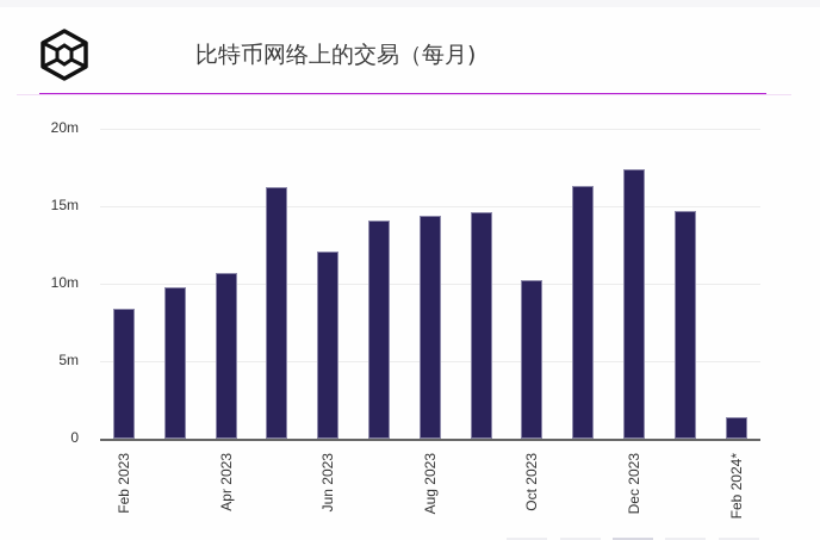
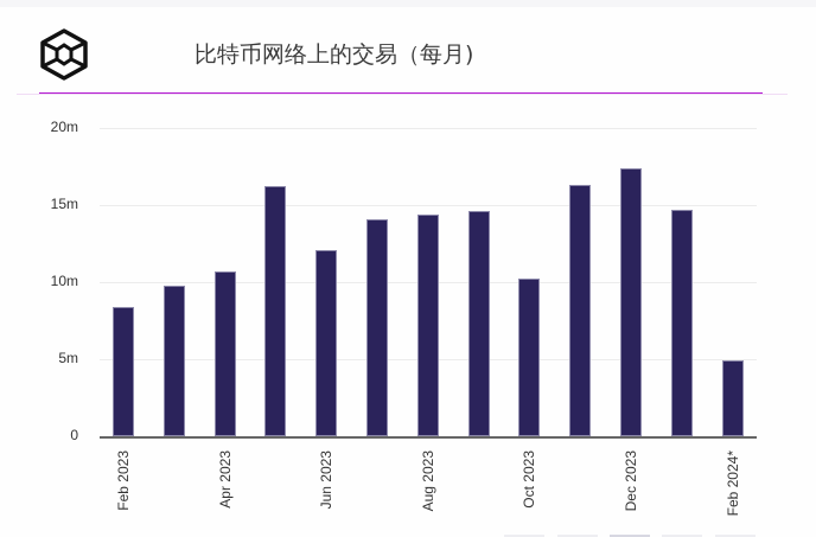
Feb 2024*: 1.4m -> 4.9m
